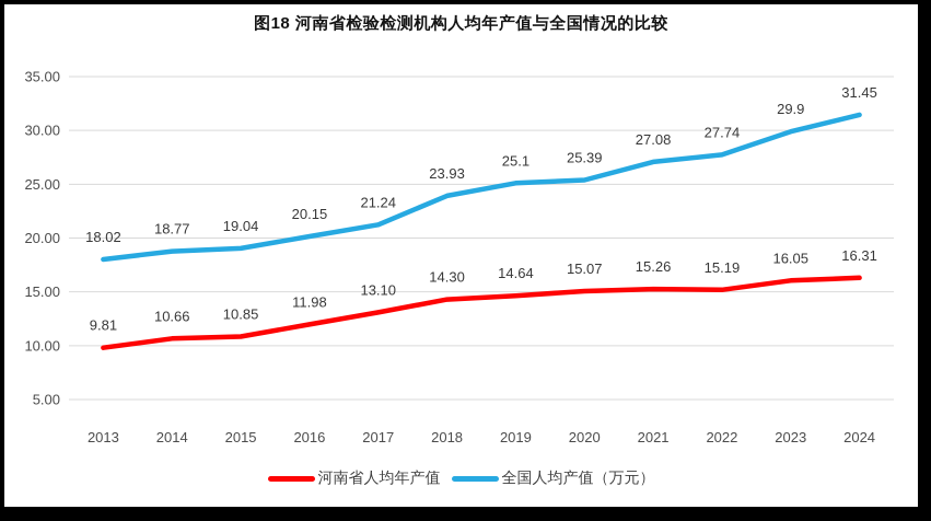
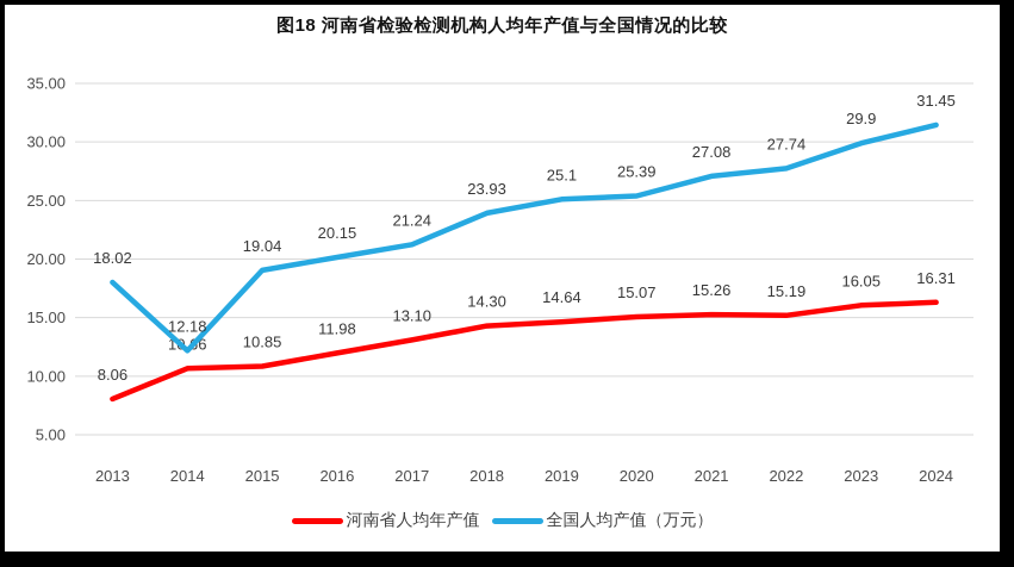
河南省人均年产值/2013: 9.81 -> 8.06
全国人均产值（万元）/2014: 18.77 -> 12.18
